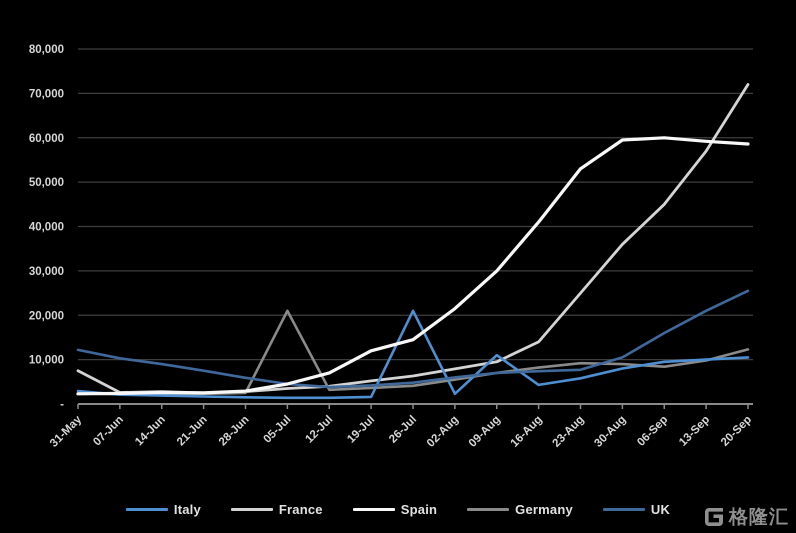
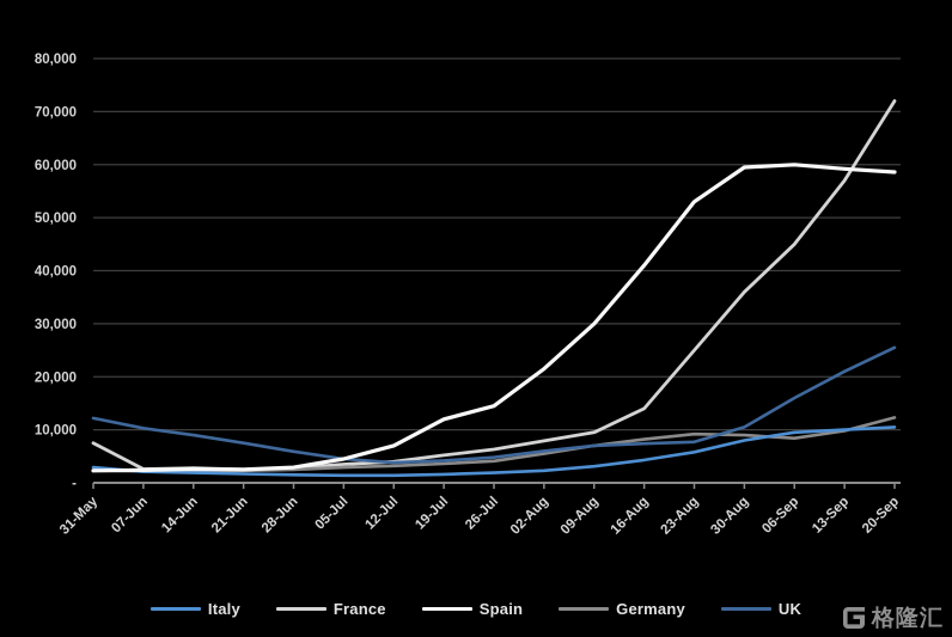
Germany/05-Jul: 21000 -> 3000
Italy/26-Jul: 21000 -> 2000
Italy/09-Aug: 11000 -> 3000
